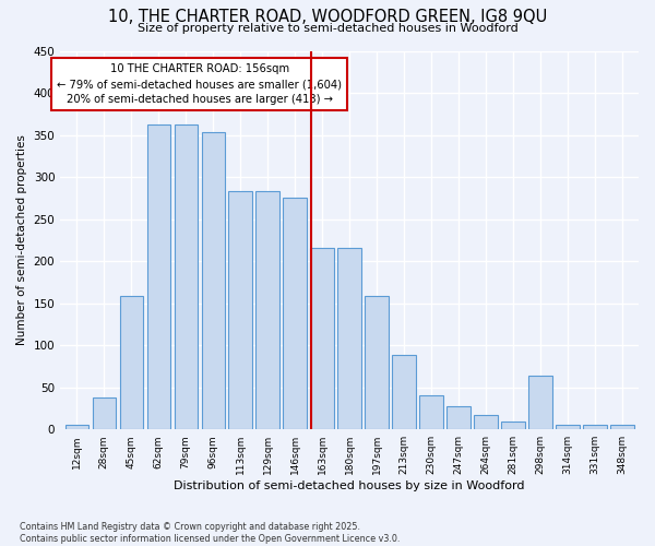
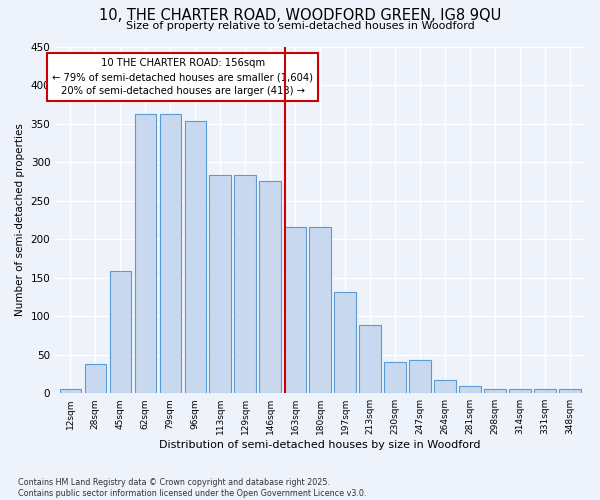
197sqm: 158 -> 131
247sqm: 28 -> 43
298sqm: 64 -> 6
